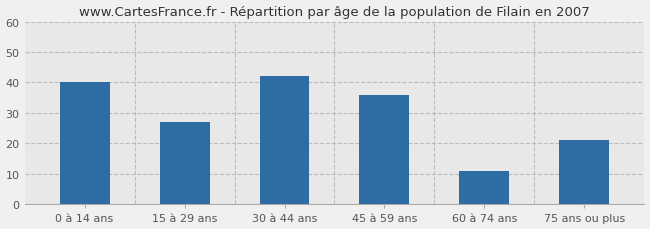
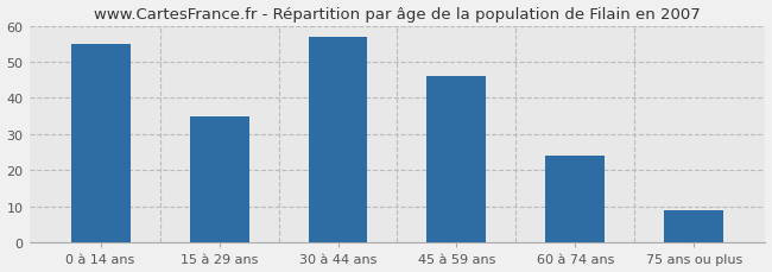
0 à 14 ans: 40 -> 55
15 à 29 ans: 27 -> 35
30 à 44 ans: 42 -> 57
45 à 59 ans: 36 -> 46
60 à 74 ans: 11 -> 24
75 ans ou plus: 21 -> 9
